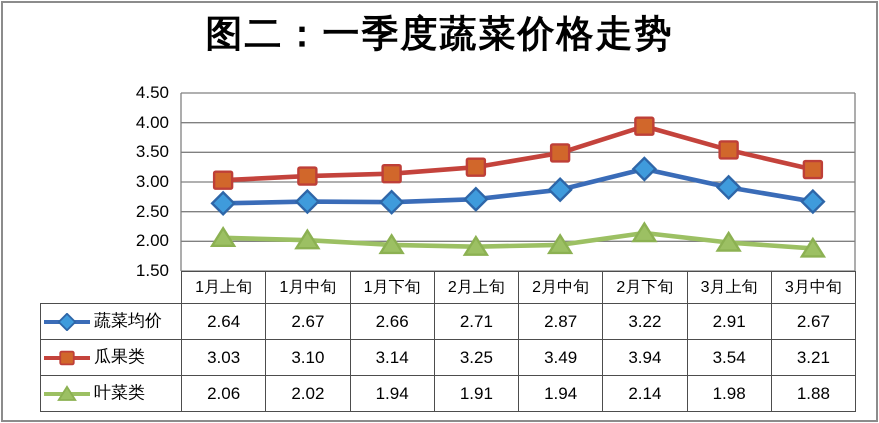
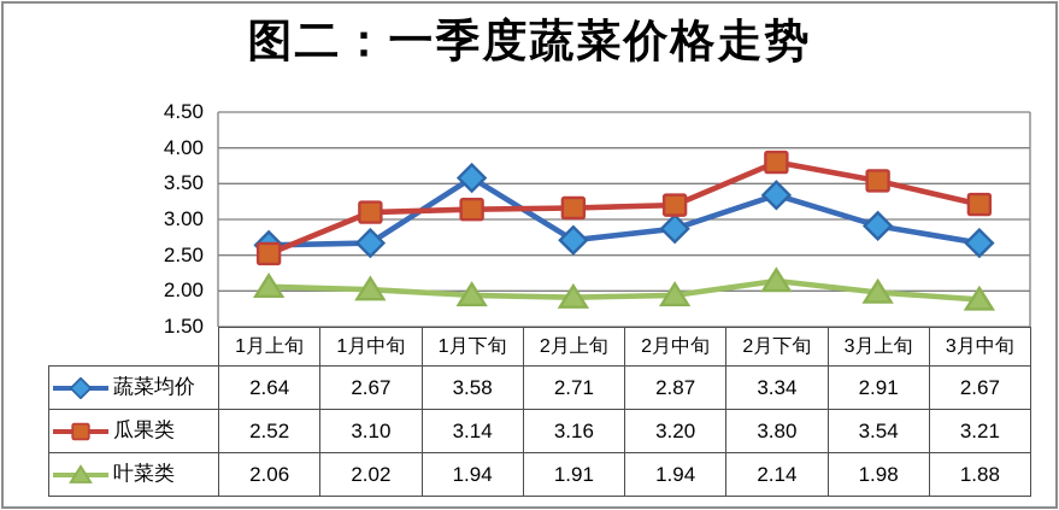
瓜果类/1月上旬: 3.03 -> 2.52
蔬菜均价/1月下旬: 2.66 -> 3.58
瓜果类/2月上旬: 3.25 -> 3.16
瓜果类/2月中旬: 3.49 -> 3.20
蔬菜均价/2月下旬: 3.22 -> 3.34
瓜果类/2月下旬: 3.94 -> 3.80
